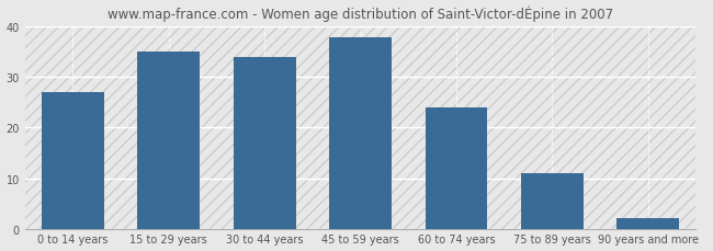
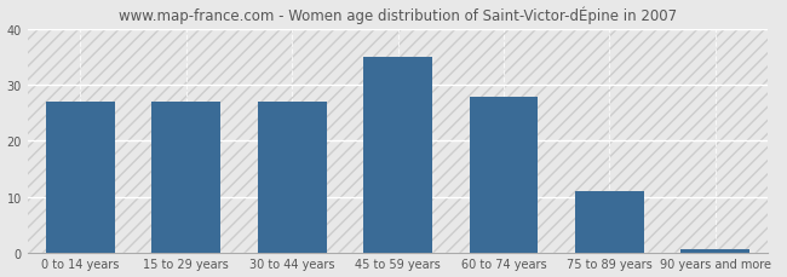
15 to 29 years: 35.0 -> 27.0
30 to 44 years: 34.0 -> 27.0
45 to 59 years: 38.0 -> 35.0
60 to 74 years: 24.0 -> 28.0
90 years and more: 2.0 -> 0.5
